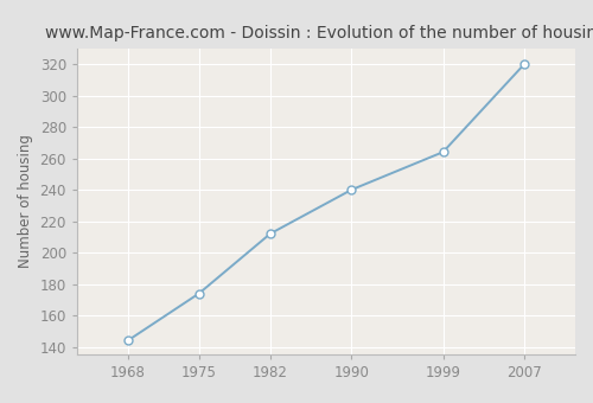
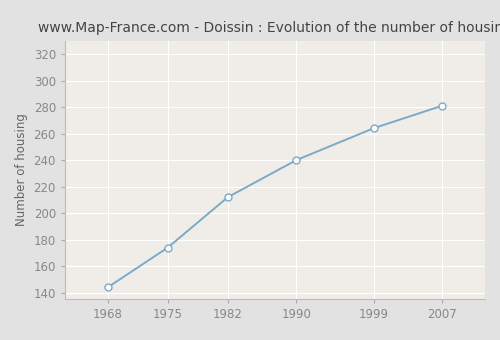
2007: 320 -> 281
